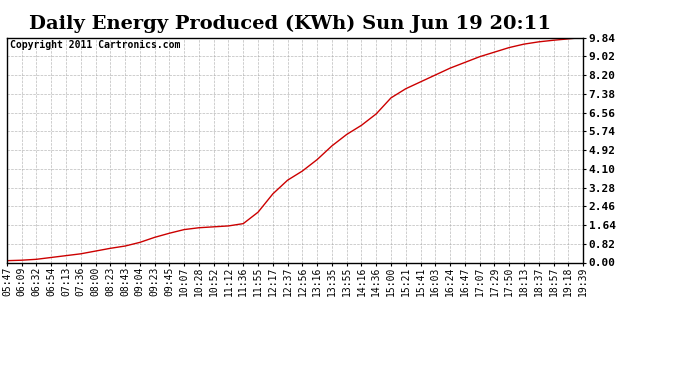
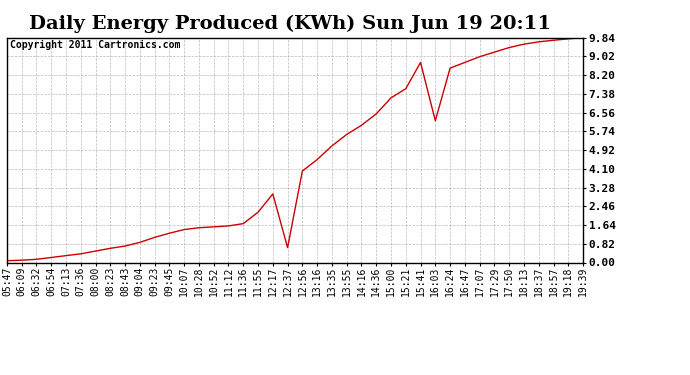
12:37: 3.60 -> 0.65
15:41: 7.90 -> 8.75
16:03: 8.20 -> 6.20
